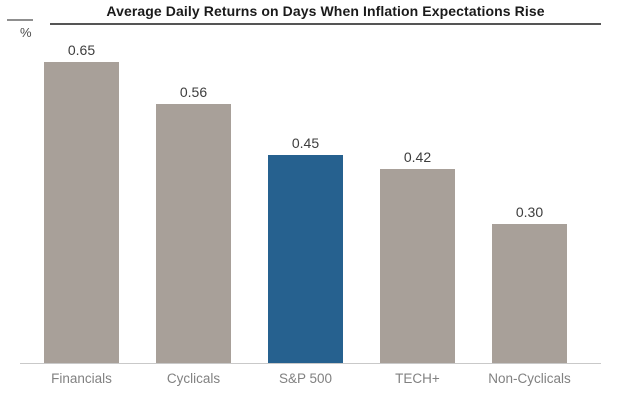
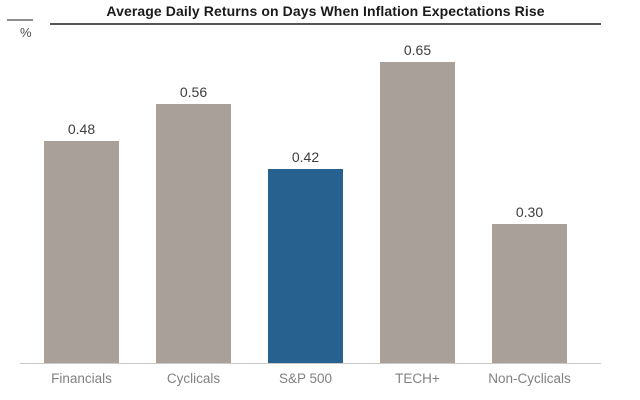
Financials: 0.65 -> 0.48
S&P 500: 0.45 -> 0.42
TECH+: 0.42 -> 0.65
